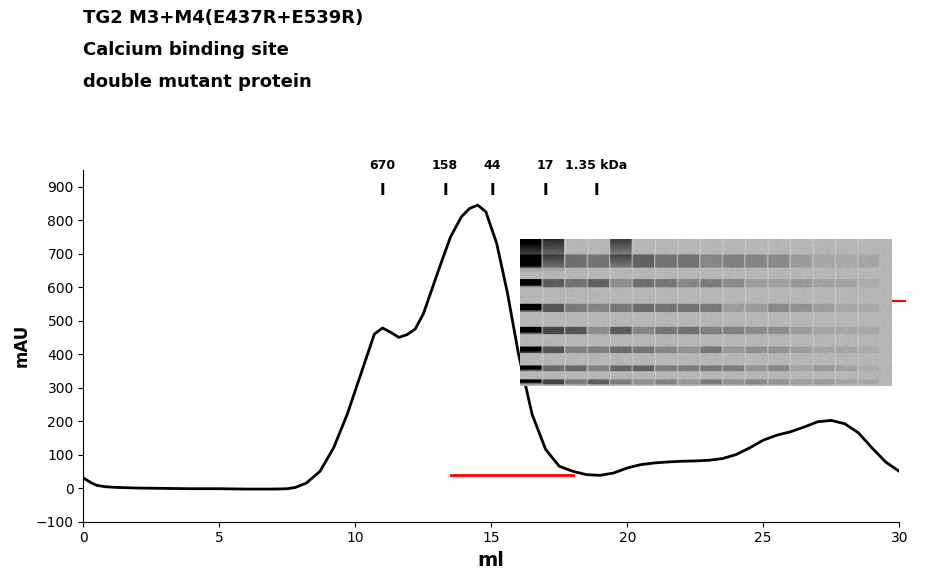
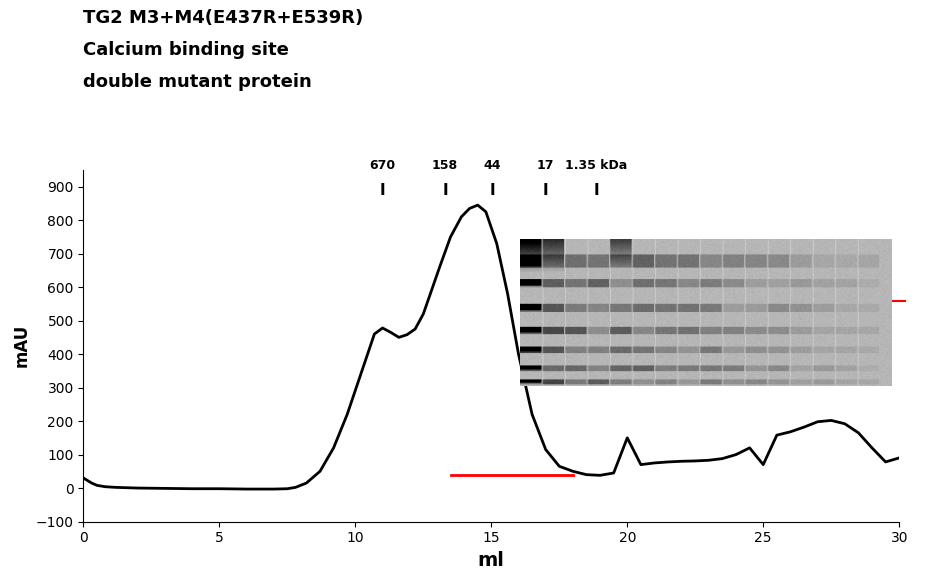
20: 60 -> 150
25: 143 -> 70
30: 50 -> 90
